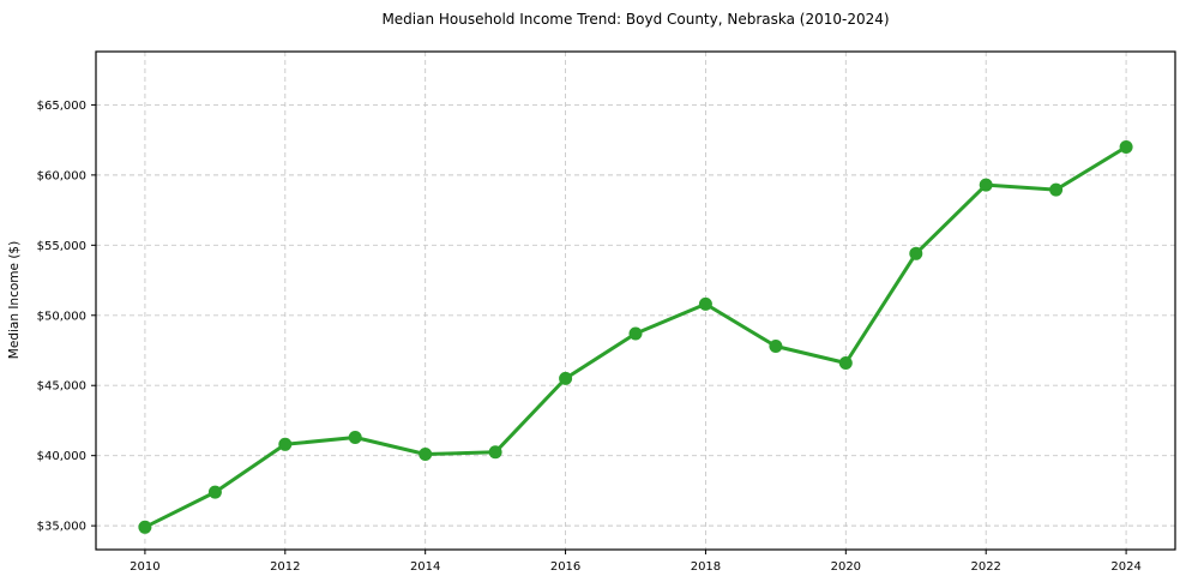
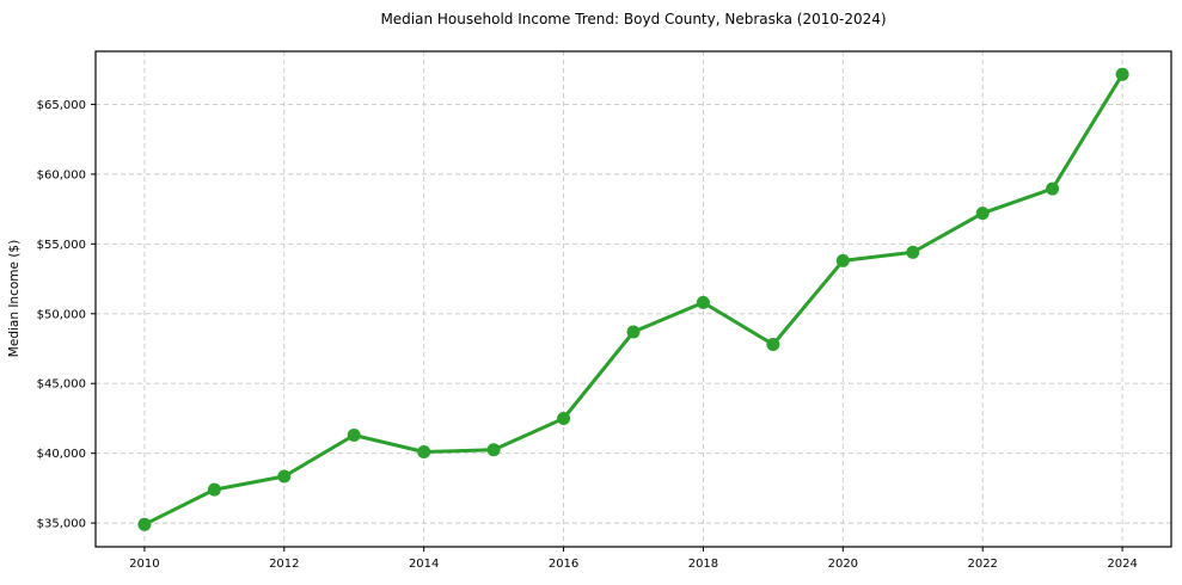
2012: $40800 -> $38400
2016: $45500 -> $42500
2020: $46600 -> $53800
2022: $59300 -> $57200
2024: $62000 -> $67200
